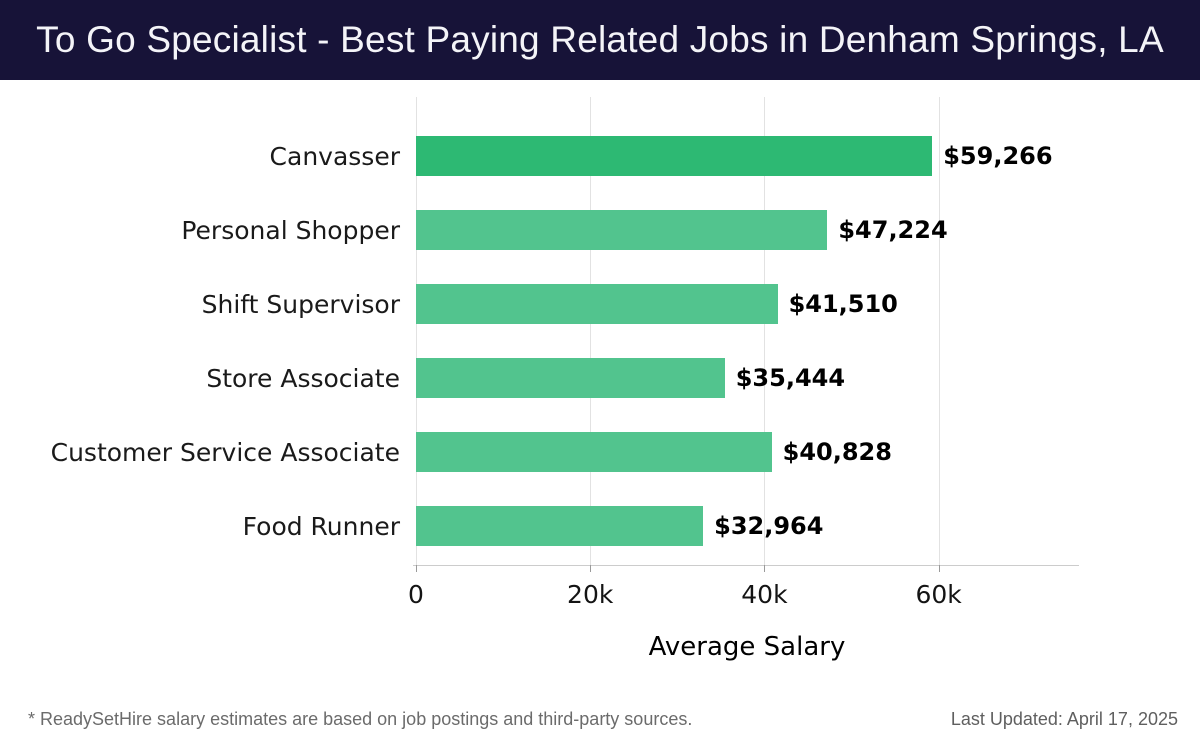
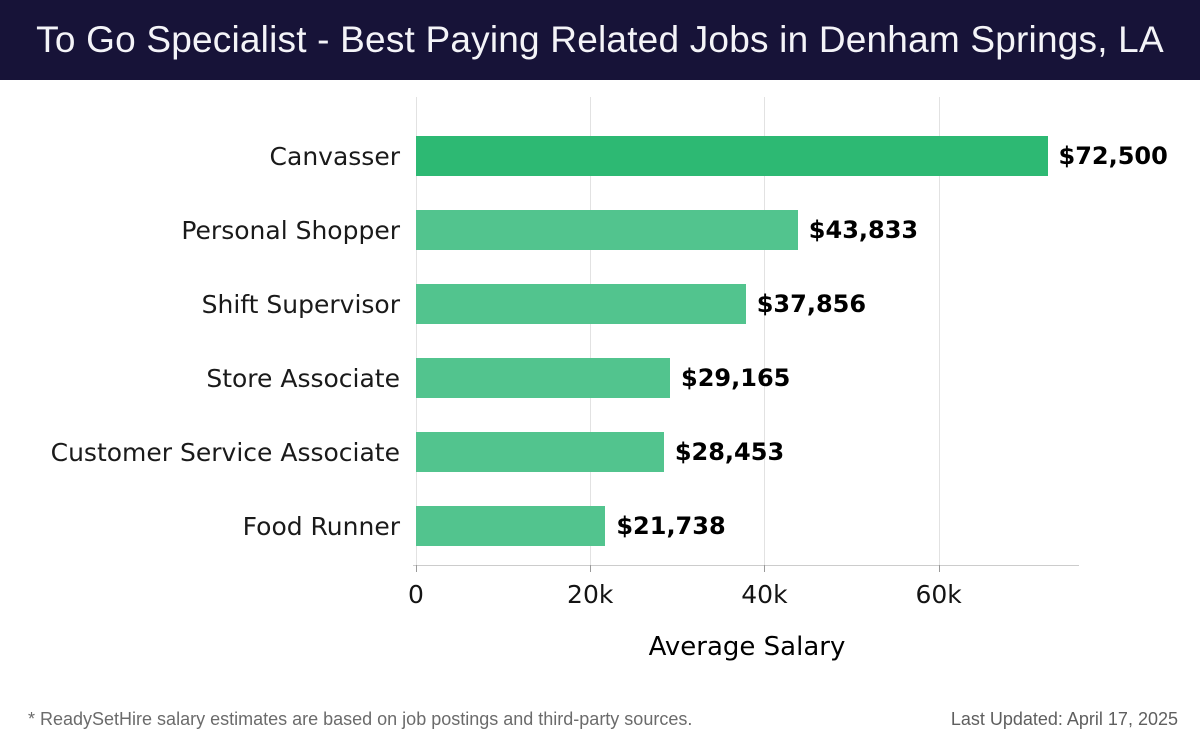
Canvasser: $59,266 -> $72,500
Personal Shopper: $47,224 -> $43,833
Shift Supervisor: $41,510 -> $37,856
Store Associate: $35,444 -> $29,165
Customer Service Associate: $40,828 -> $28,453
Food Runner: $32,964 -> $21,738
